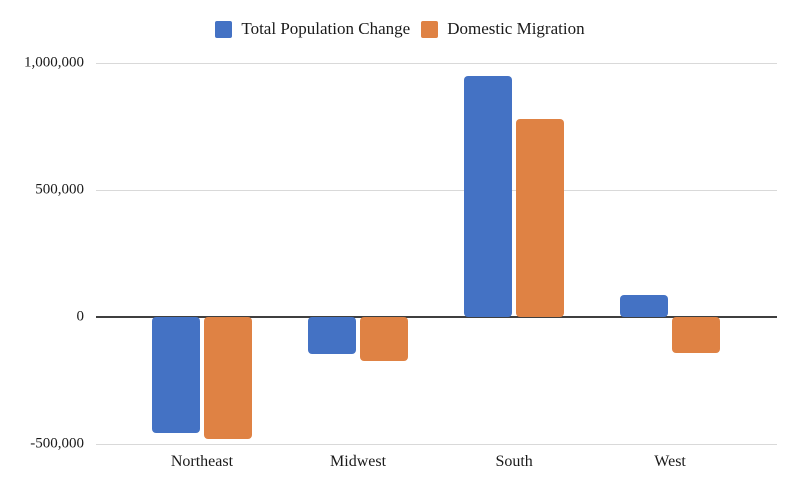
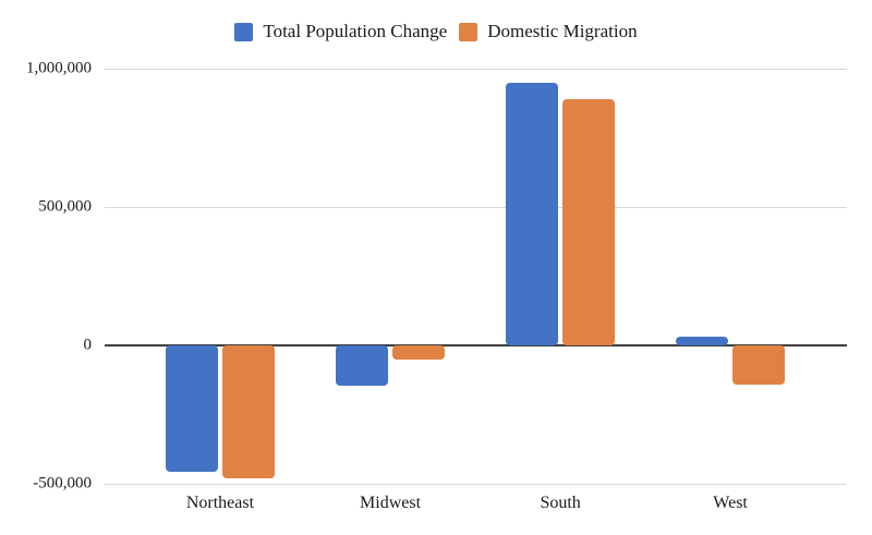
Domestic Migration/Midwest: -180000 -> -50000
Domestic Migration/South: 780000 -> 890000
Total Population Change/West: 80000 -> 30000
